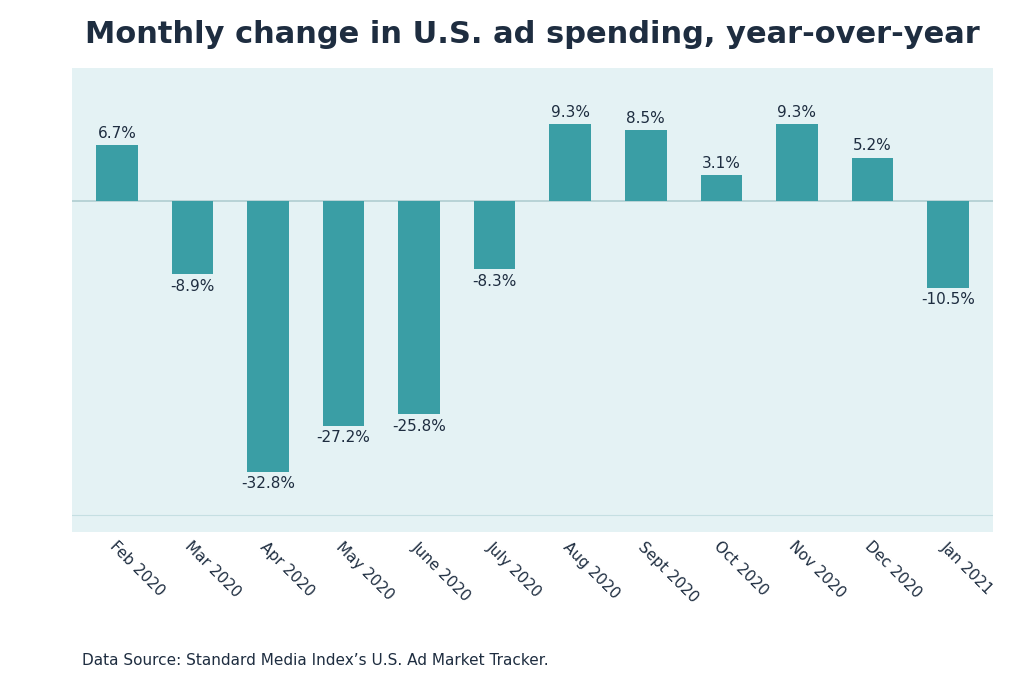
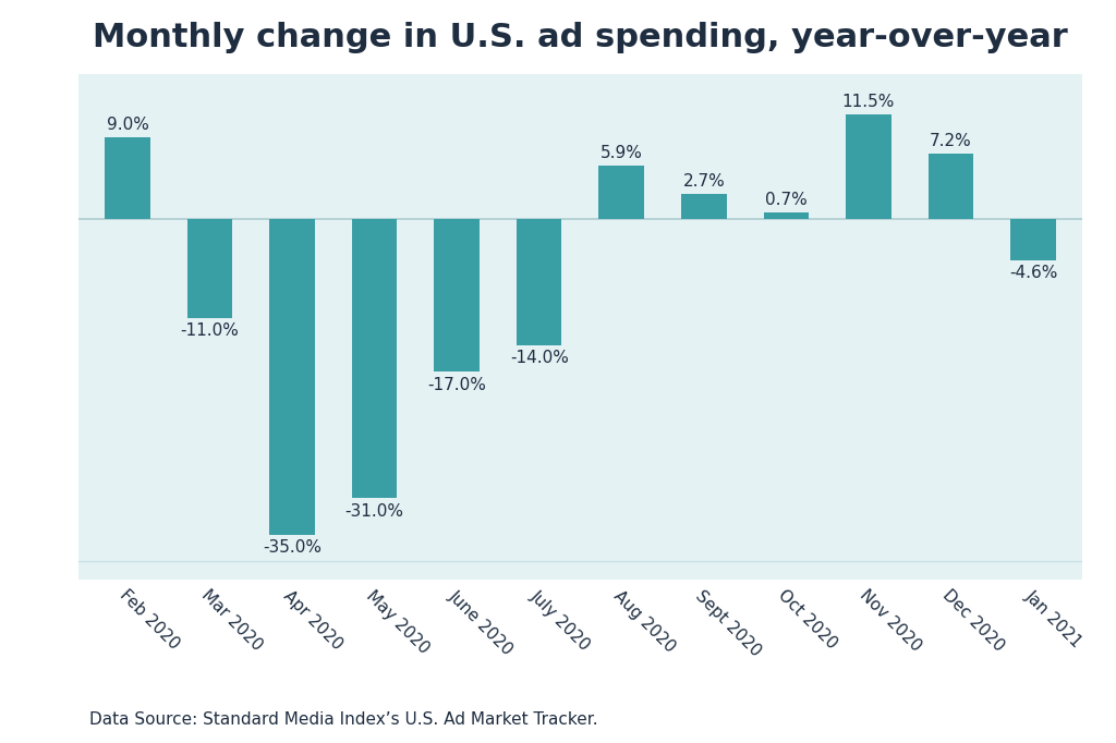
Feb 2020: 6.7% -> 9.0%
Mar 2020: -8.9% -> -11.0%
Apr 2020: -32.8% -> -35.0%
May 2020: -27.2% -> -31.0%
June 2020: -25.8% -> -17.0%
July 2020: -8.3% -> -14.0%
Aug 2020: 9.3% -> 5.9%
Sept 2020: 8.5% -> 2.7%
Oct 2020: 3.1% -> 0.7%
Nov 2020: 9.3% -> 11.5%
Dec 2020: 5.2% -> 7.2%
Jan 2021: -10.5% -> -4.6%
